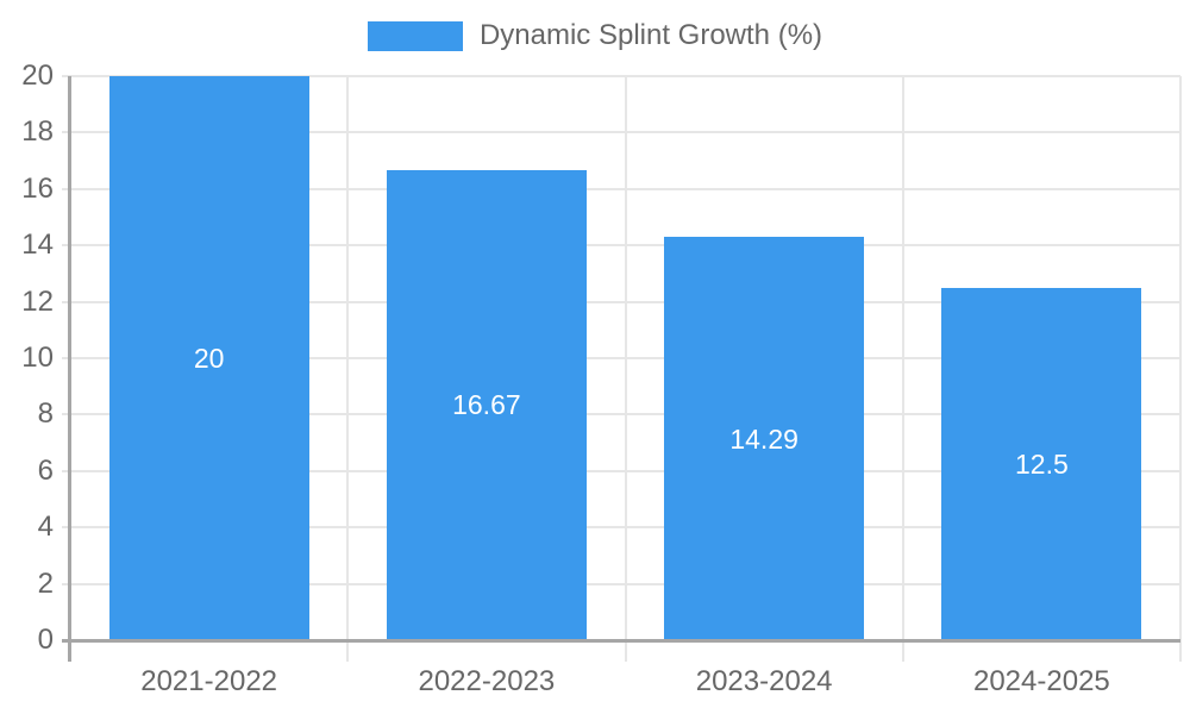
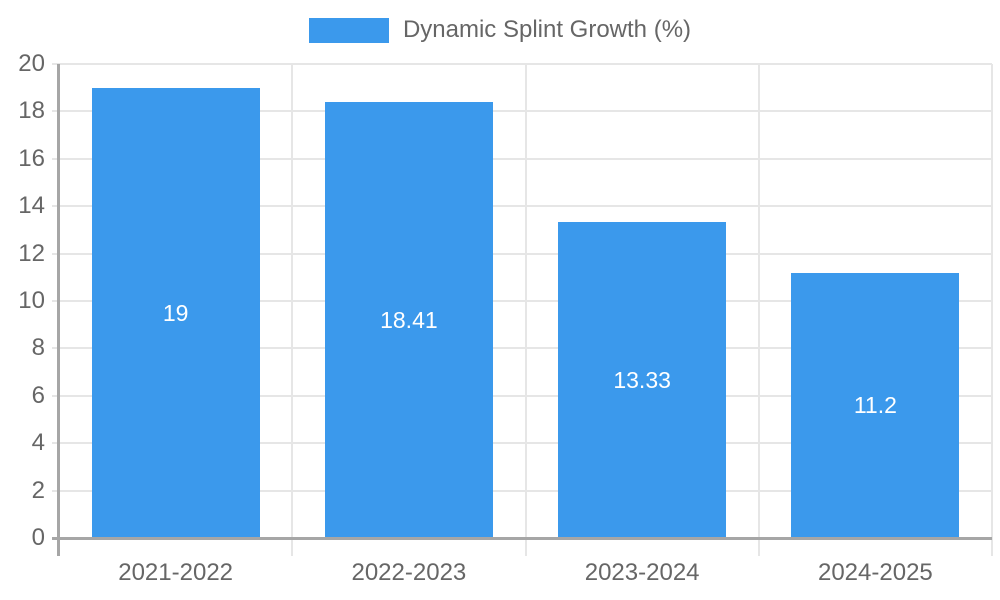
2021-2022: 20 -> 19
2022-2023: 16.67 -> 18.41
2023-2024: 14.29 -> 13.33
2024-2025: 12.5 -> 11.2
